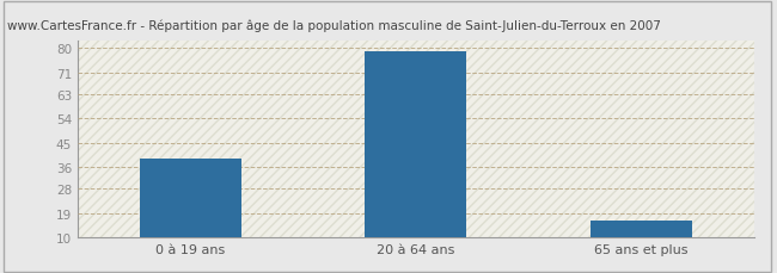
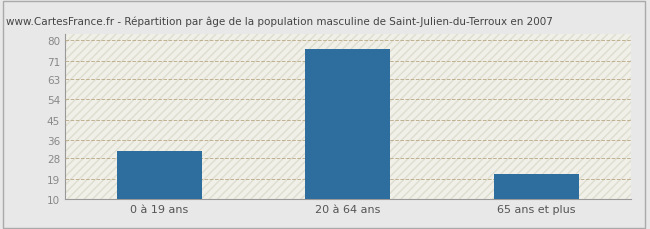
0 à 19 ans: 39 -> 31
20 à 64 ans: 79 -> 76
65 ans et plus: 16 -> 21
